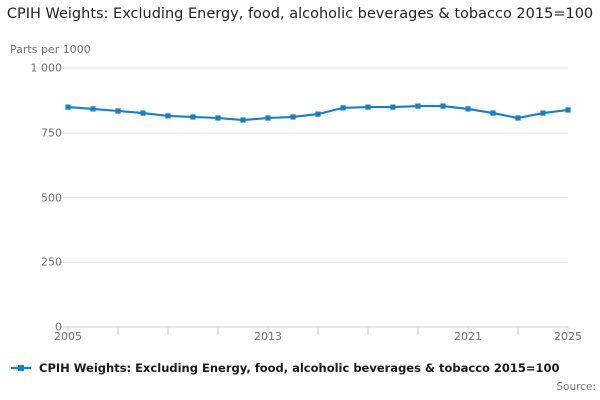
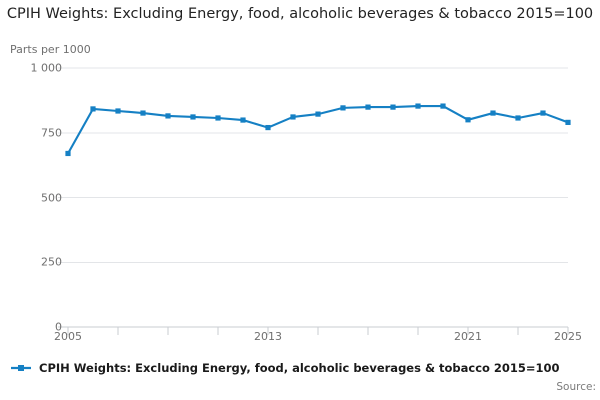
2005: 850 -> 670
2013: 810 -> 770
2021: 840 -> 800
2025: 840 -> 790
